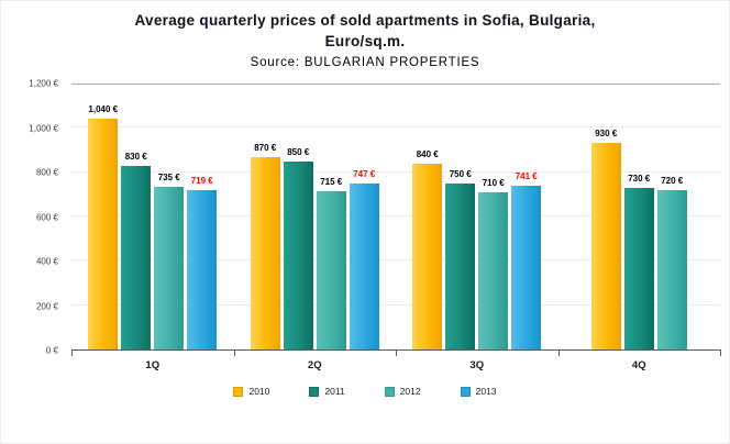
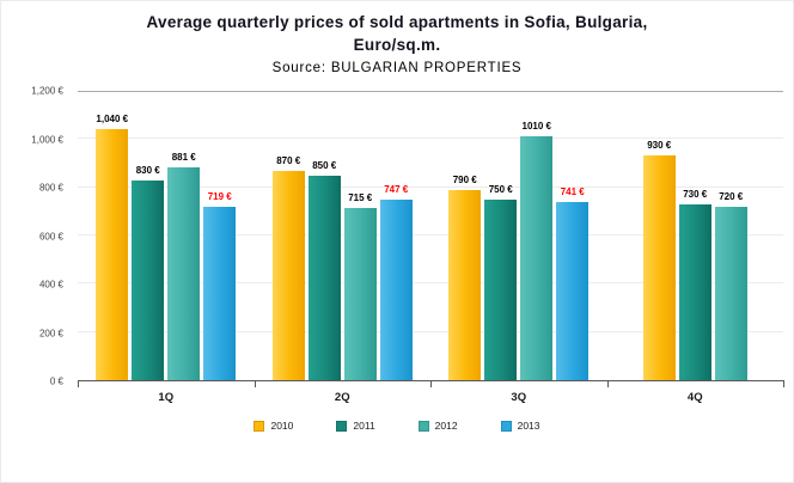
2012/1Q: 735 -> 881
2010/3Q: 840 -> 790
2012/3Q: 710 -> 1010
